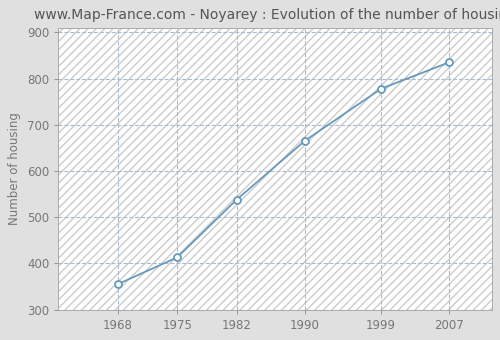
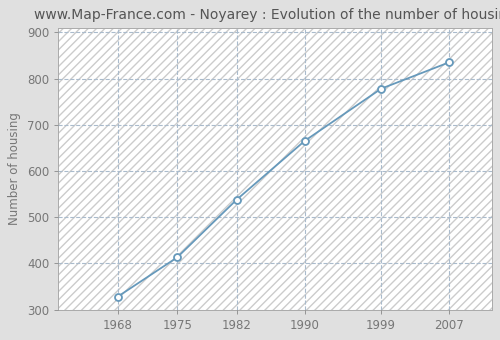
1968: 355 -> 328
